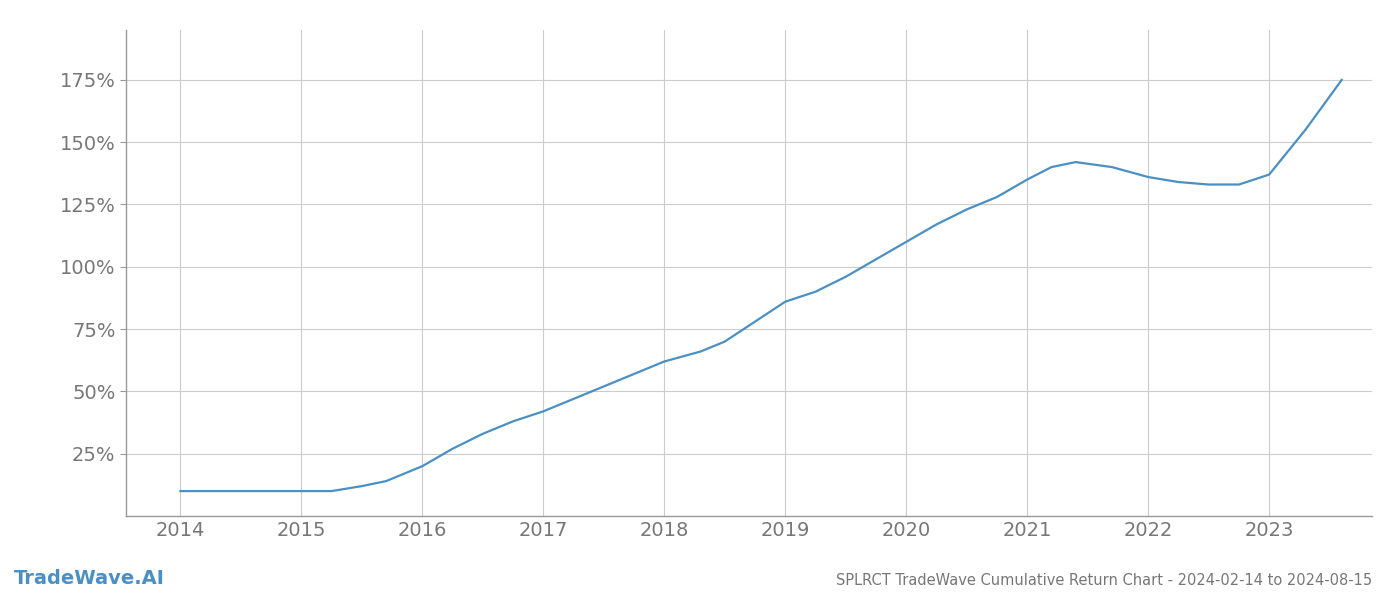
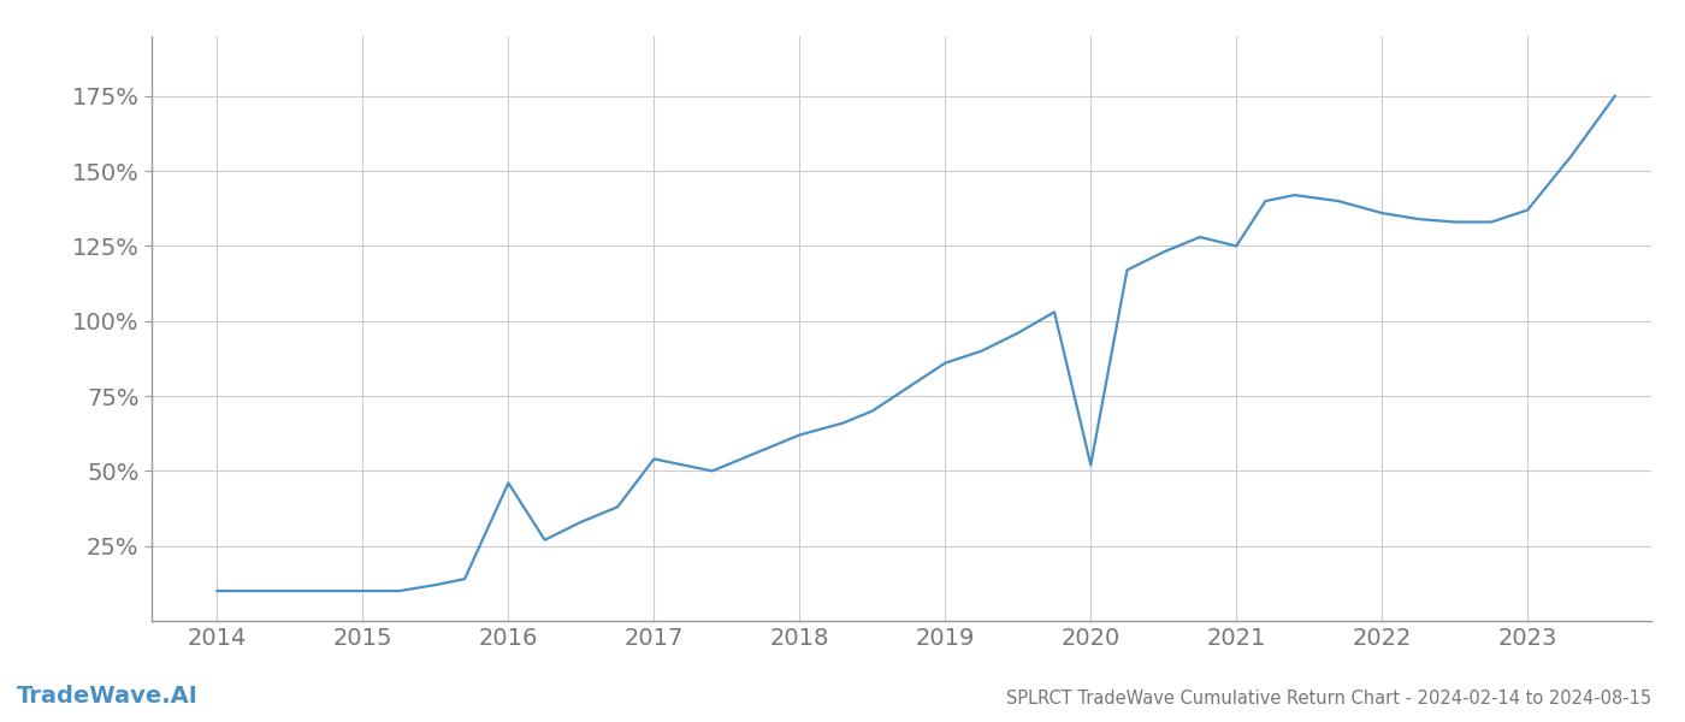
2016: 20% -> 46%
2017: 42% -> 54%
2020: 110% -> 52%
2021: 135% -> 125%
